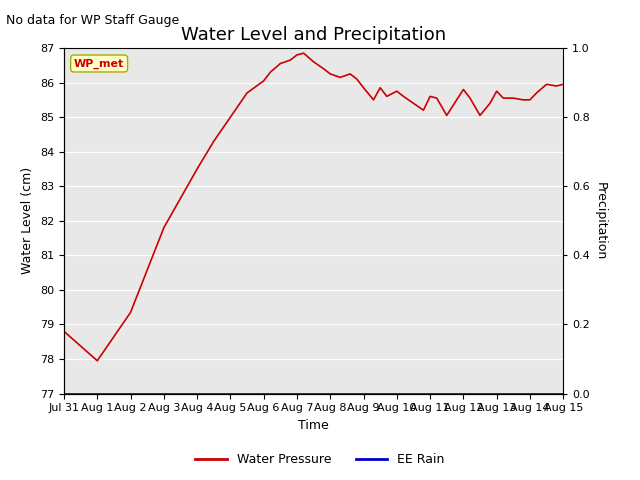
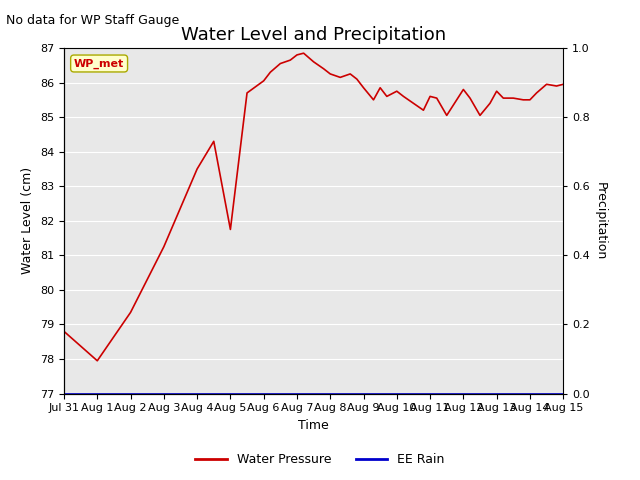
Water Pressure/Aug 3: 81.80 -> 81.25
Water Pressure/Aug 5: 85.00 -> 81.75
